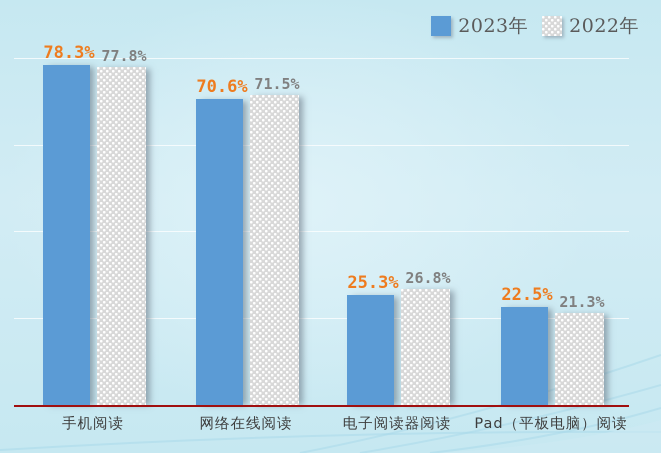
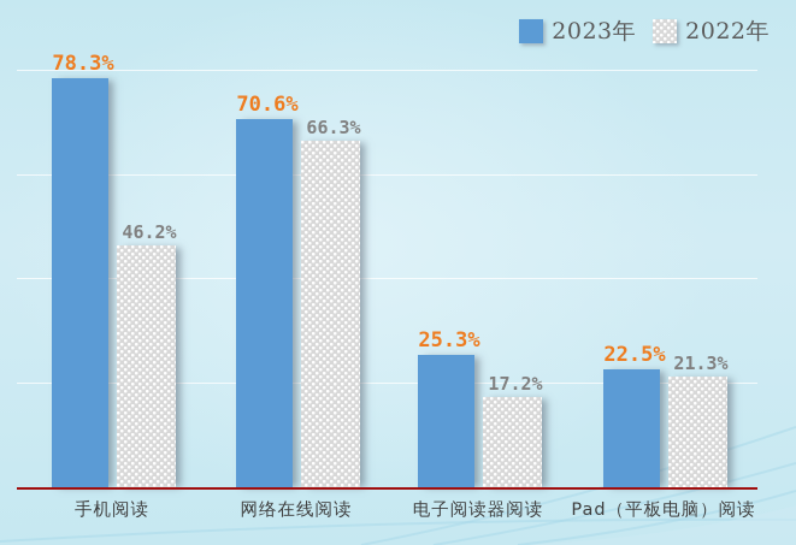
2022年/手机阅读: 77.8% -> 46.2%
2022年/网络在线阅读: 71.5% -> 66.3%
2022年/电子阅读器阅读: 26.8% -> 17.2%
